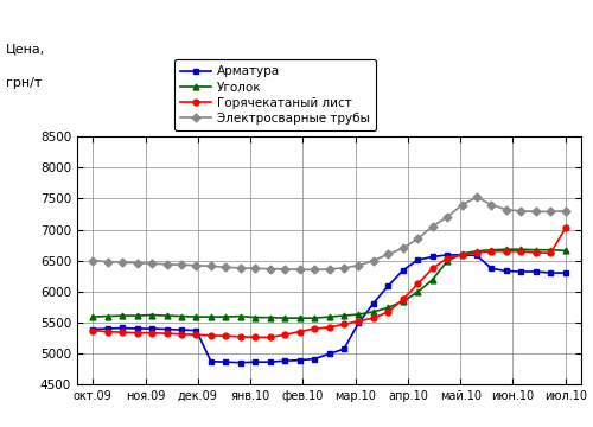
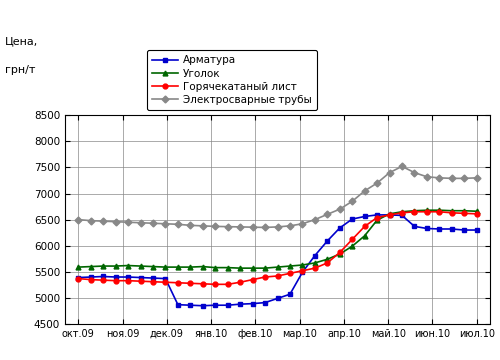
Горячекатаный лист/июл.10: 7020 -> 6610
